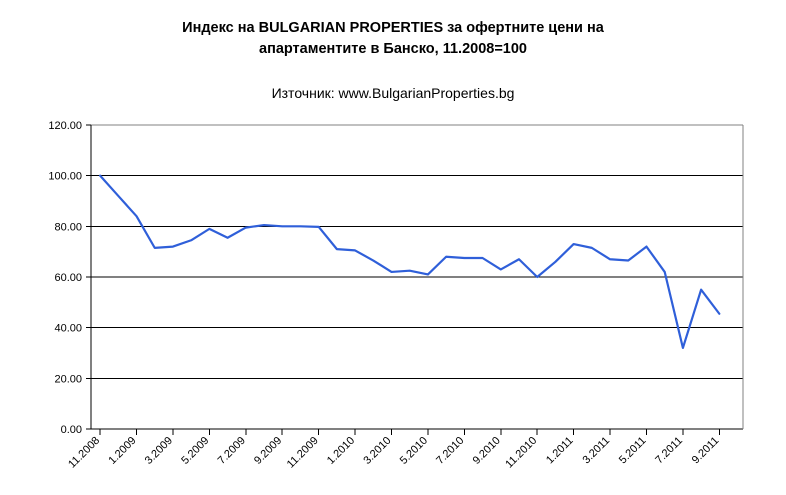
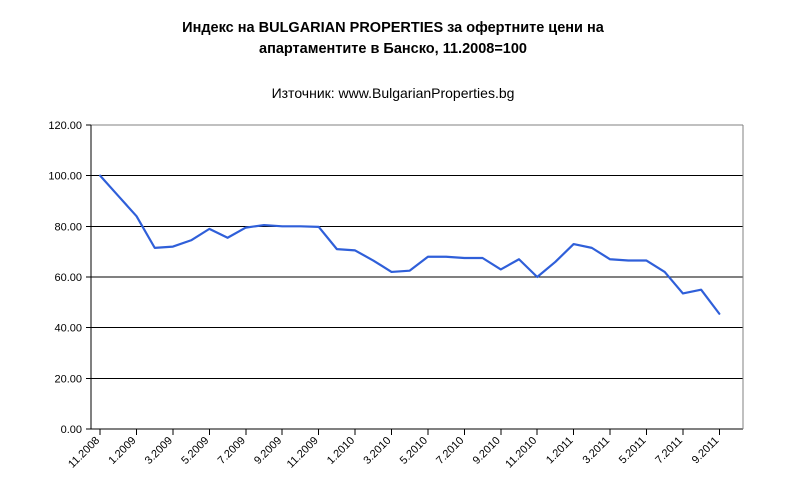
5.2010: 61 -> 68
5.2011: 72 -> 66
7.2011: 32 -> 54
